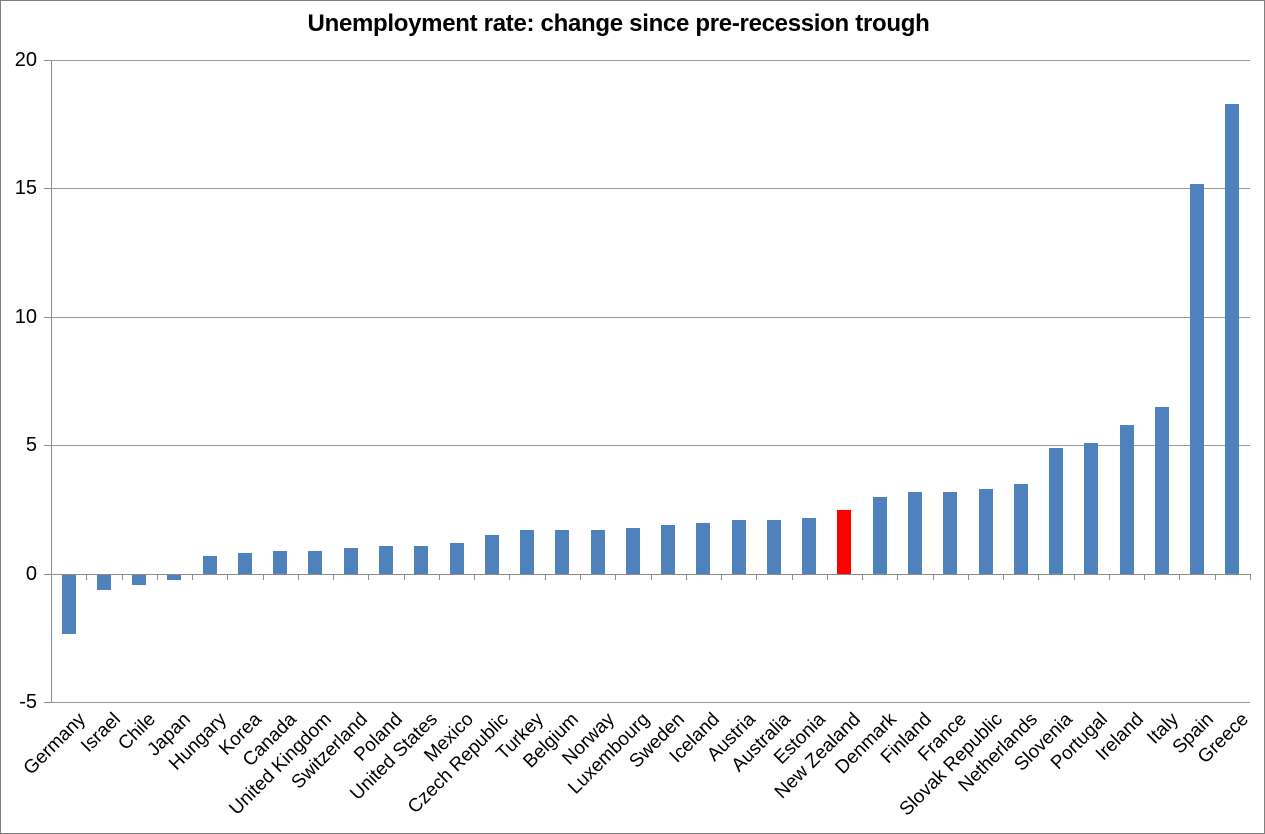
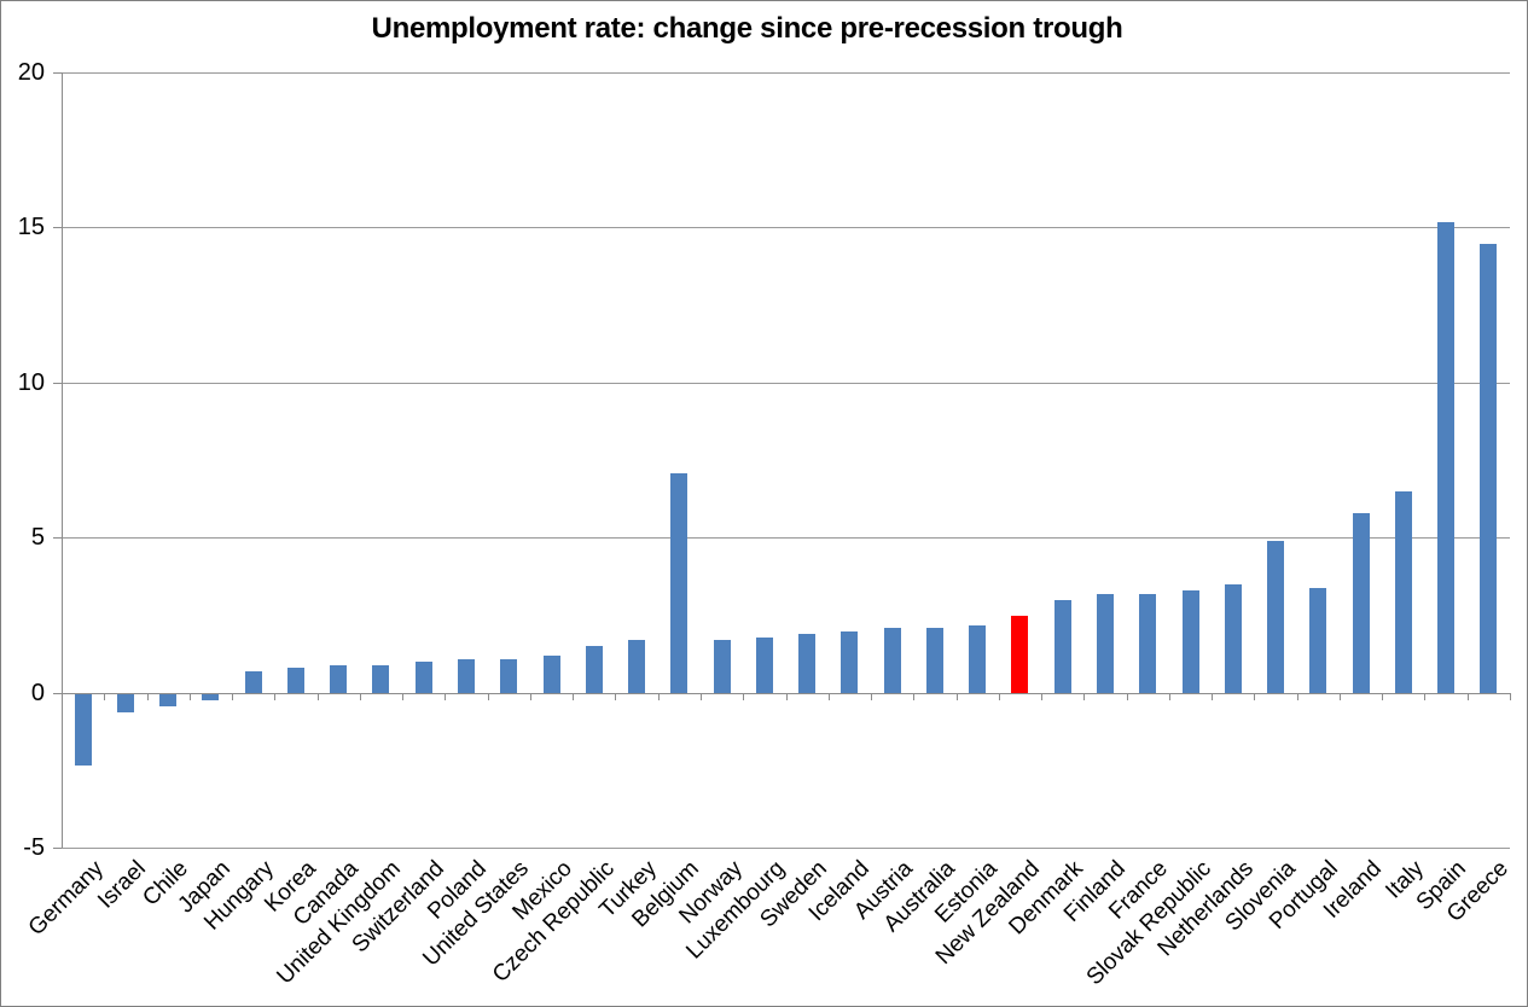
Belgium: 1.7 -> 7.1
Portugal: 5.1 -> 3.4
Greece: 18.3 -> 14.5
